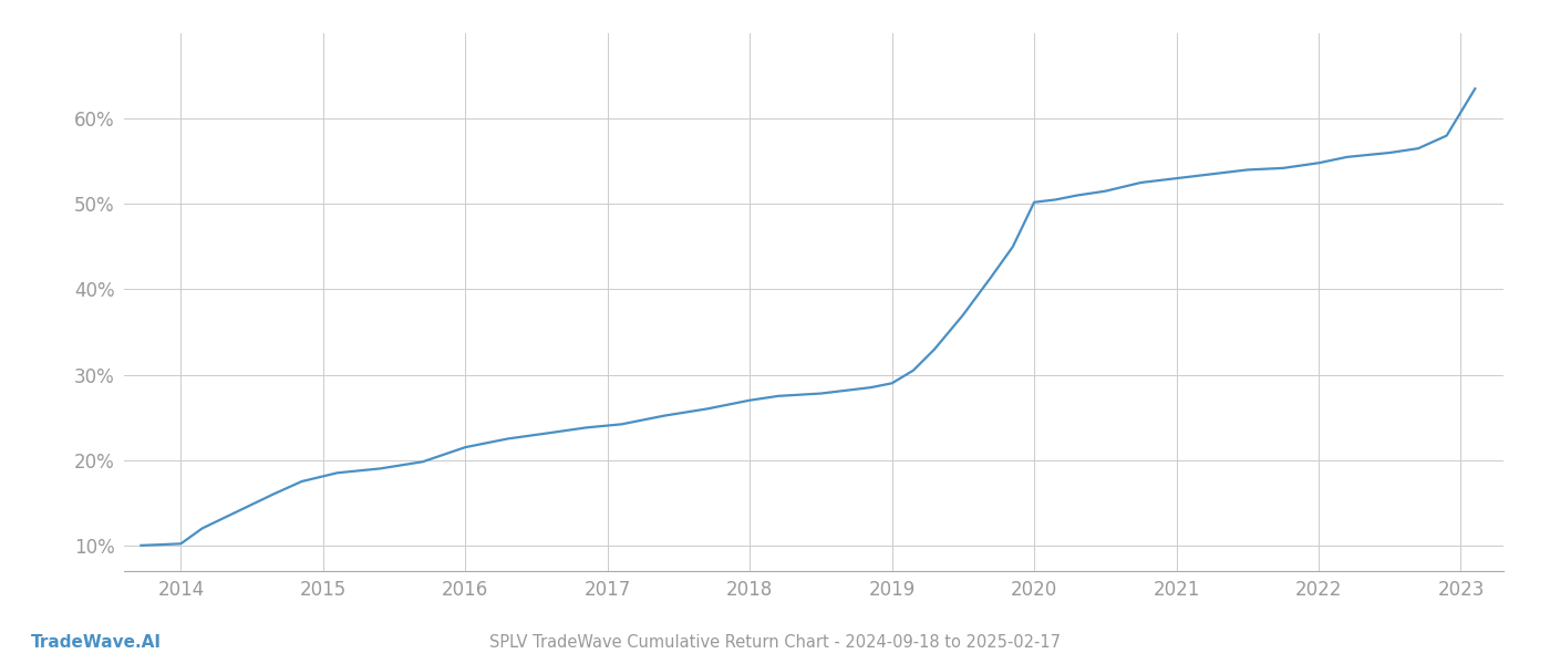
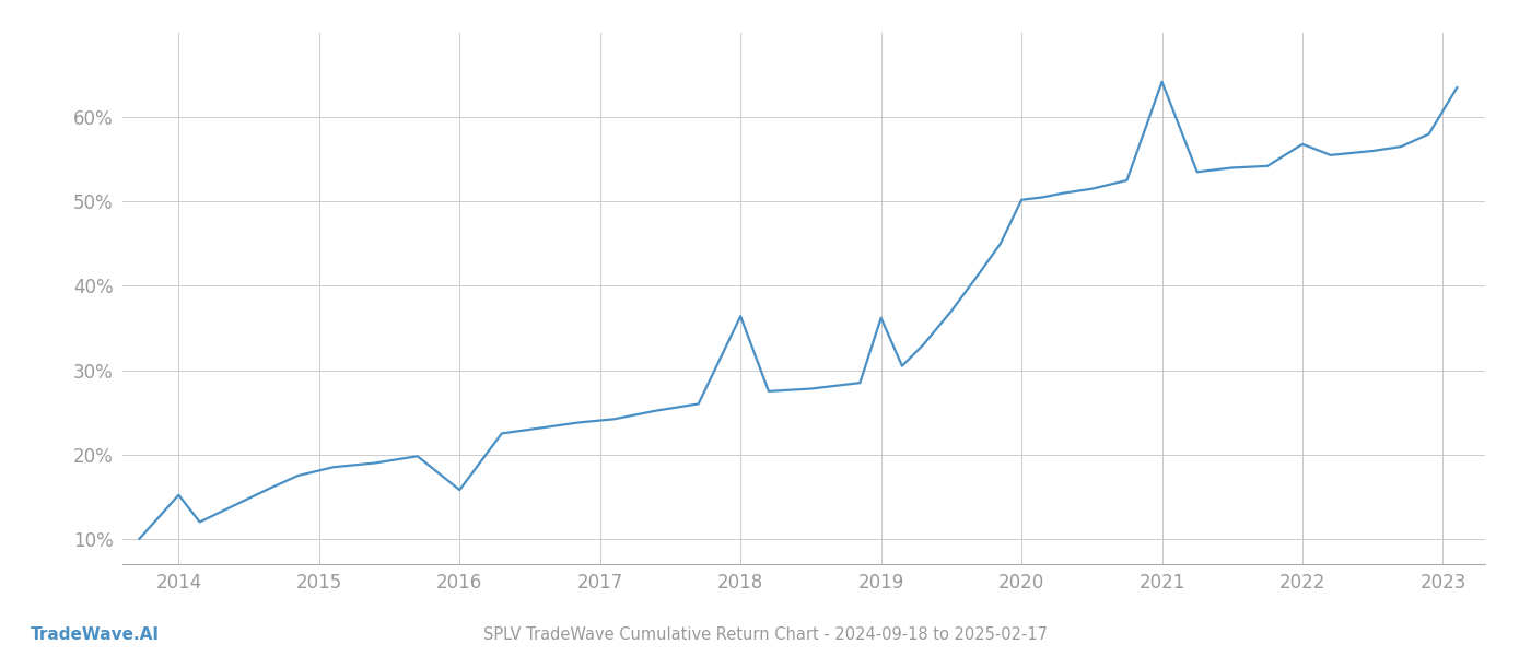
2014: 10.2% -> 15.2%
2016: 21.5% -> 15.8%
2018: 27.0% -> 36.4%
2019: 29.0% -> 36.2%
2021: 53.0% -> 64.2%
2022: 54.8% -> 56.8%
